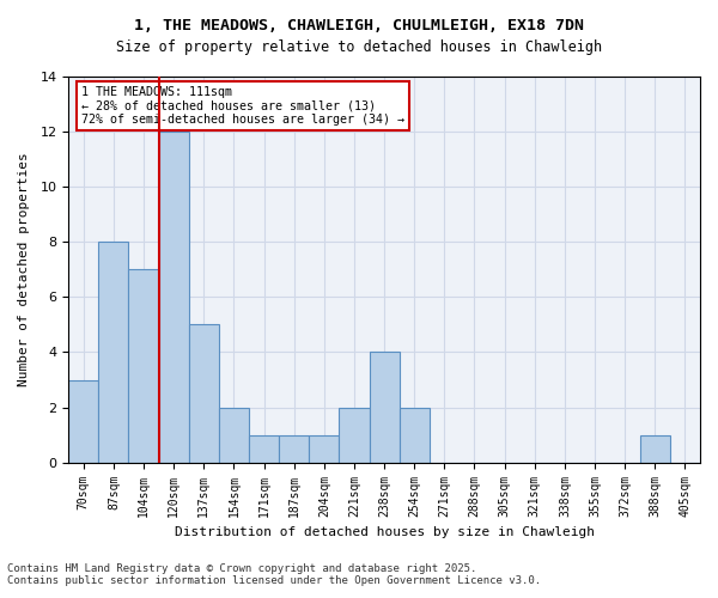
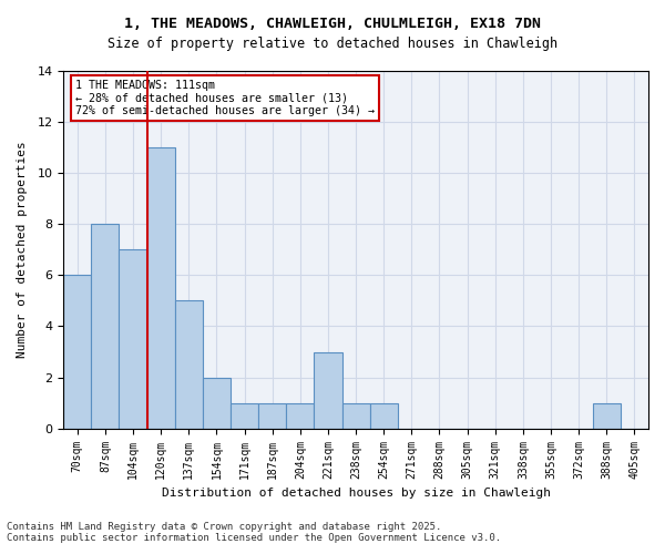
70sqm: 3 -> 6
120sqm: 12 -> 11
221sqm: 2 -> 3
238sqm: 4 -> 1
254sqm: 2 -> 1
